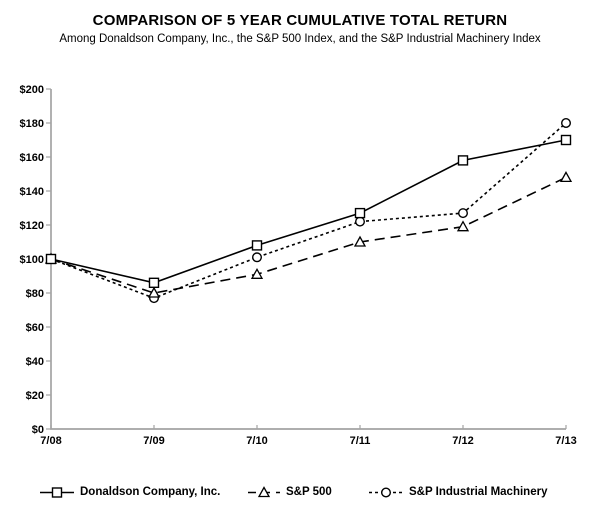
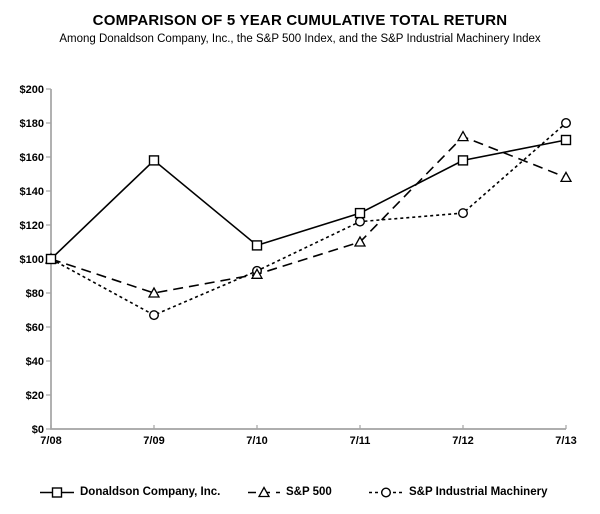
Donaldson Company, Inc./7/09: $86 -> $158
S&P Industrial Machinery/7/09: $77 -> $67
S&P Industrial Machinery/7/10: $101 -> $93
S&P 500/7/12: $119 -> $172
